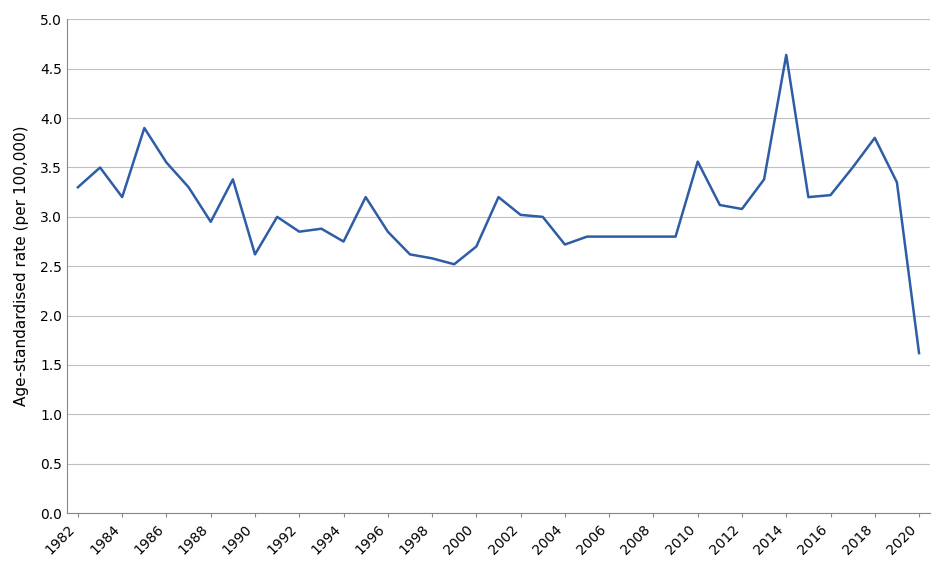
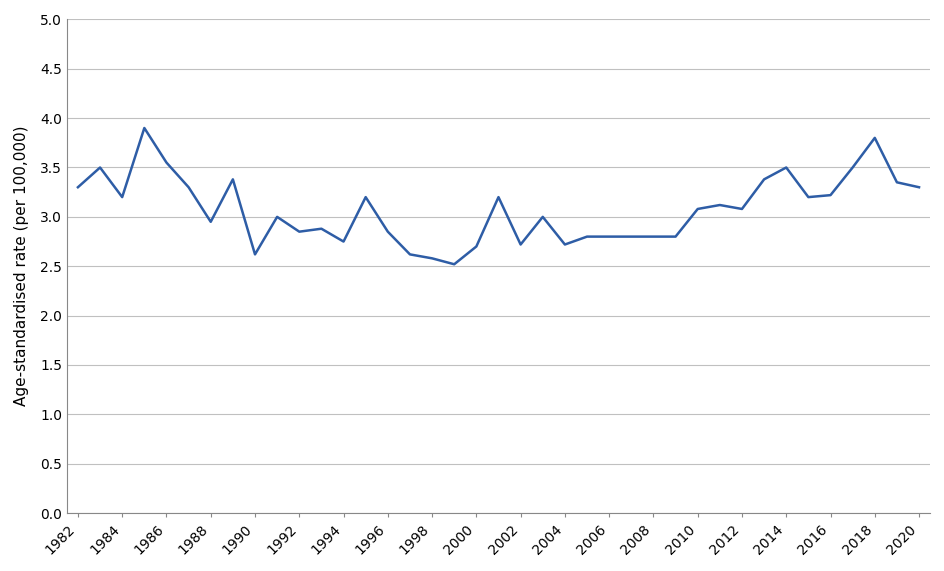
2002: 3.02 -> 2.72
2010: 3.56 -> 3.08
2014: 4.64 -> 3.50
2020: 1.62 -> 3.30
